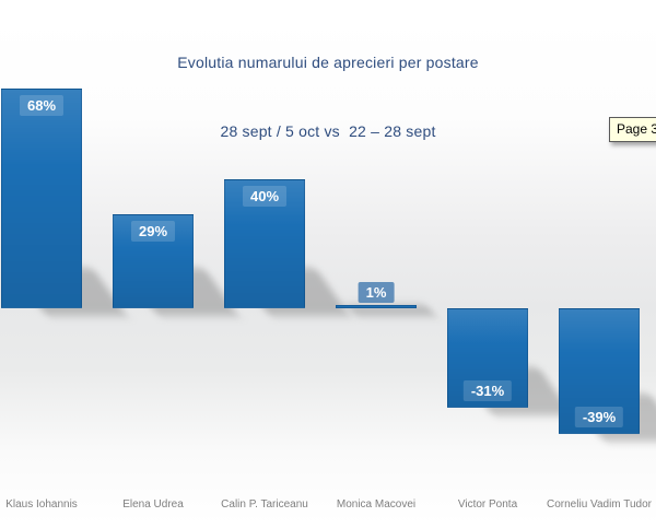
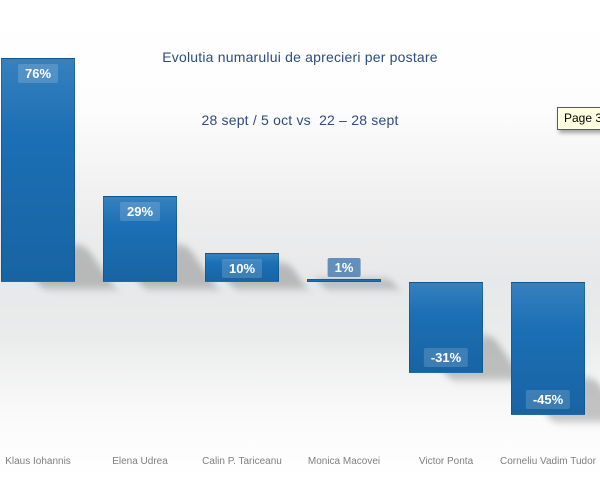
Klaus Iohannis: 68% -> 76%
Calin P. Tariceanu: 40% -> 10%
Corneliu Vadim Tudor: -39% -> -45%
